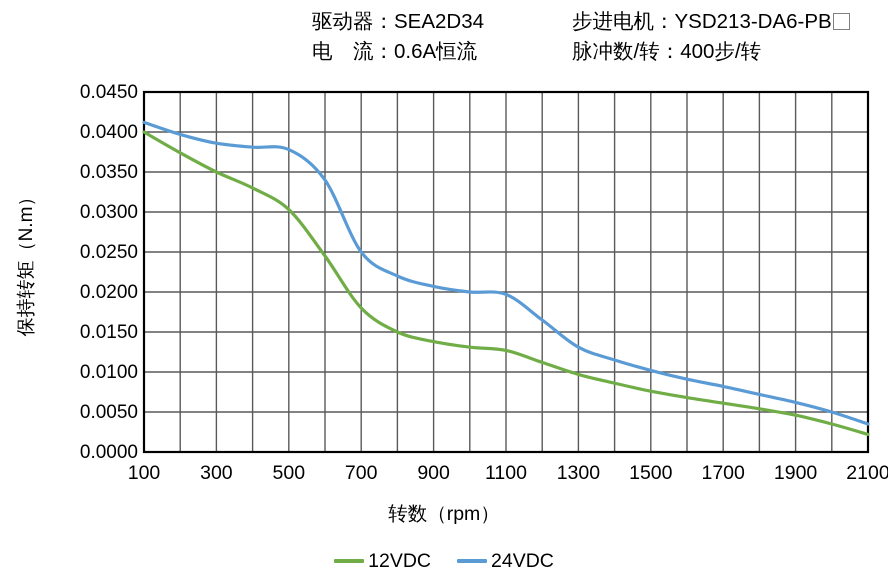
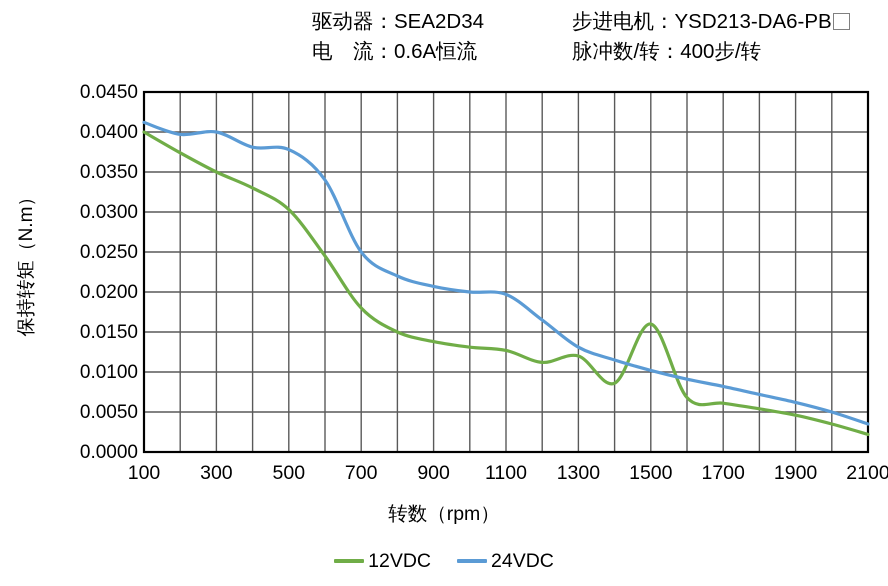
24VDC/300: 0.039 -> 0.040
12VDC/1300: 0.010 -> 0.012
12VDC/1500: 0.008 -> 0.016
